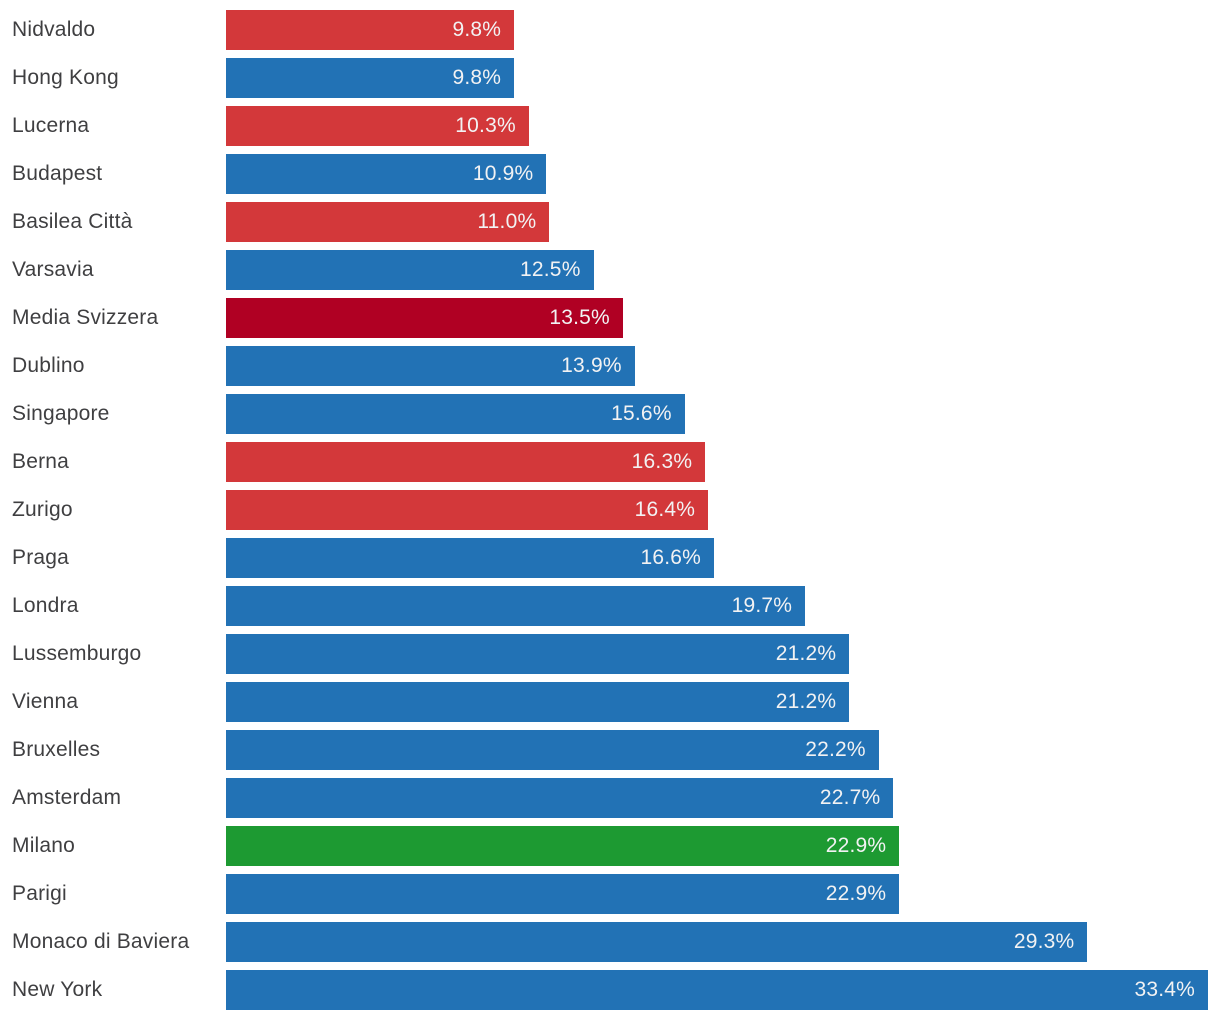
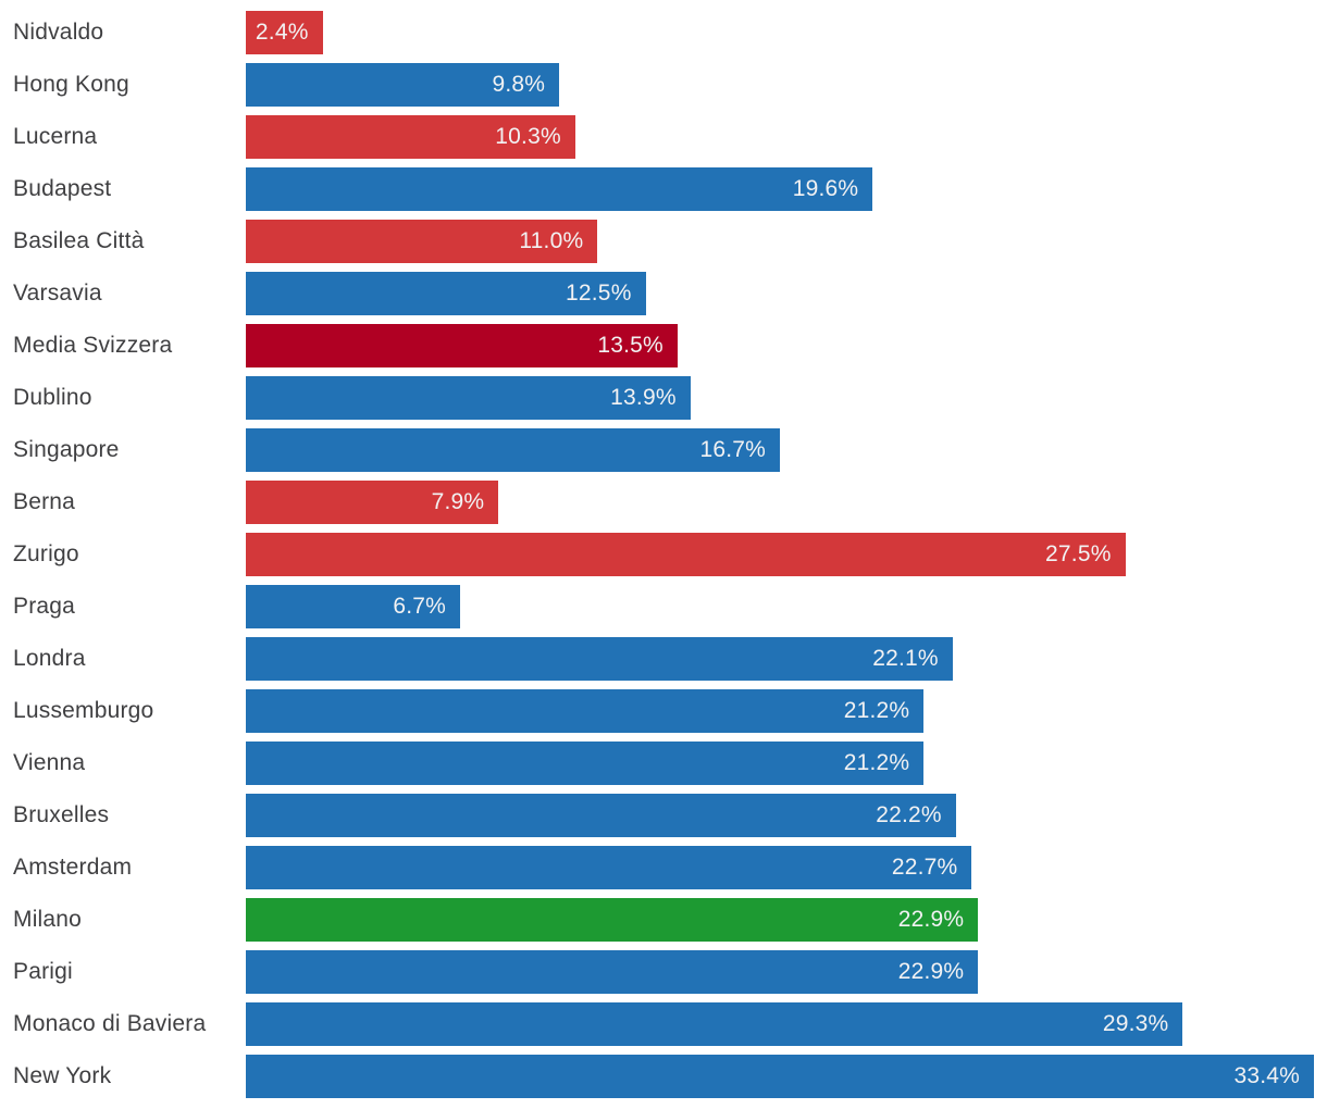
Nidvaldo: 9.8% -> 2.4%
Budapest: 10.9% -> 19.6%
Singapore: 15.6% -> 16.7%
Berna: 16.3% -> 7.9%
Zurigo: 16.4% -> 27.5%
Praga: 16.6% -> 6.7%
Londra: 19.7% -> 22.1%
